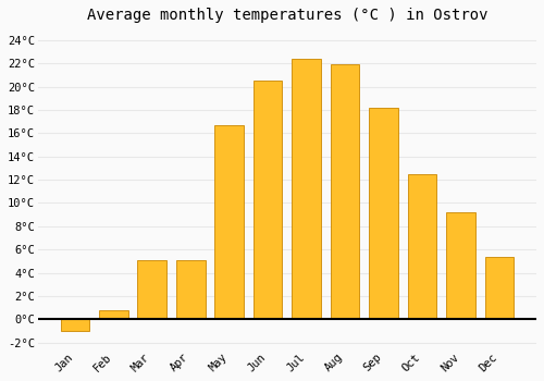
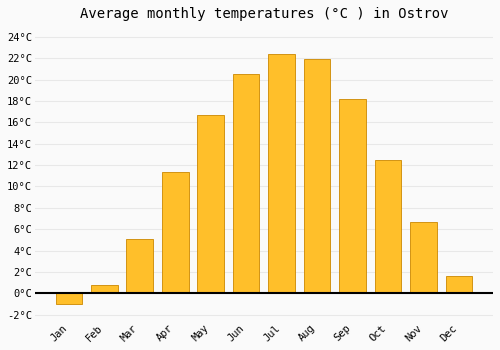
Apr: 5.1°C -> 11.4°C
Nov: 9.2°C -> 6.7°C
Dec: 5.4°C -> 1.6°C
